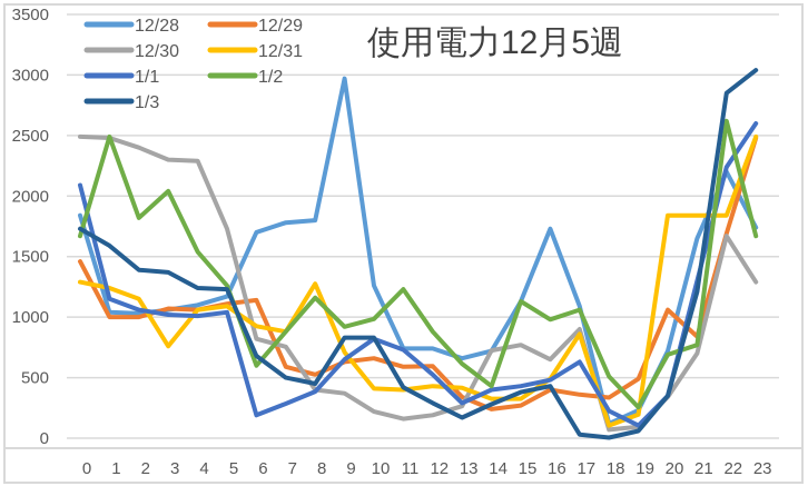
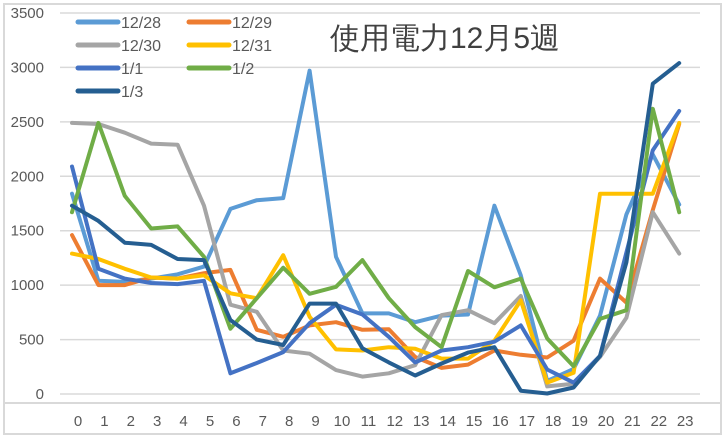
12/31/3: 760 -> 1070
1/2/3: 2040 -> 1520
12/28/15: 1130 -> 730
